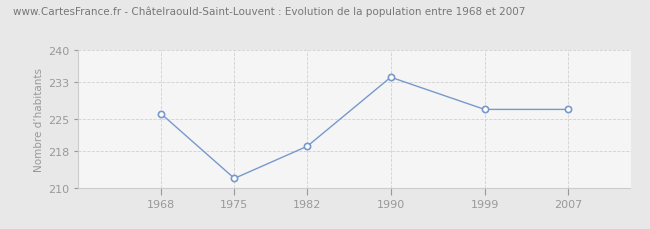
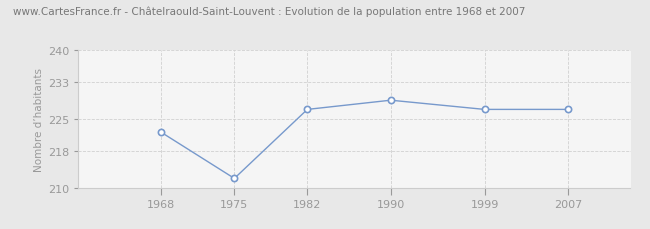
1968: 226 -> 222
1982: 219 -> 227
1990: 234 -> 229
